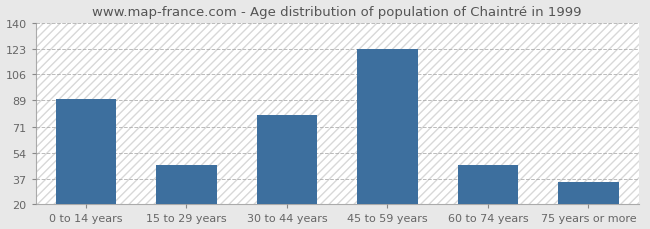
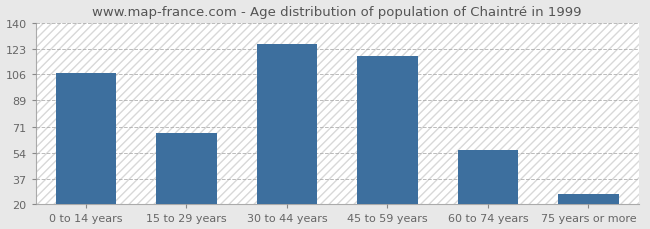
0 to 14 years: 90 -> 107
15 to 29 years: 46 -> 67
30 to 44 years: 79 -> 126
45 to 59 years: 123 -> 118
60 to 74 years: 46 -> 56
75 years or more: 35 -> 27
